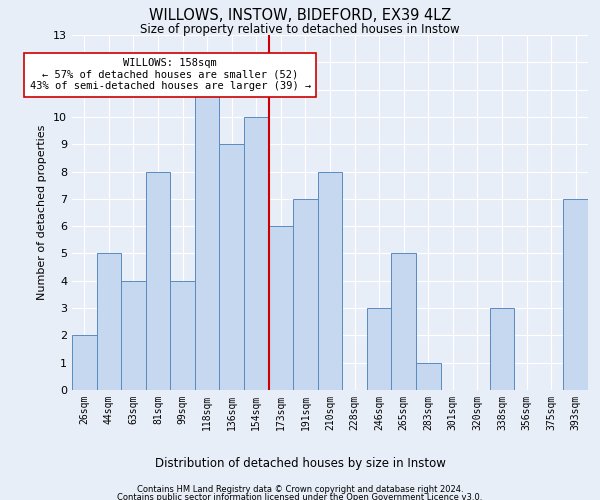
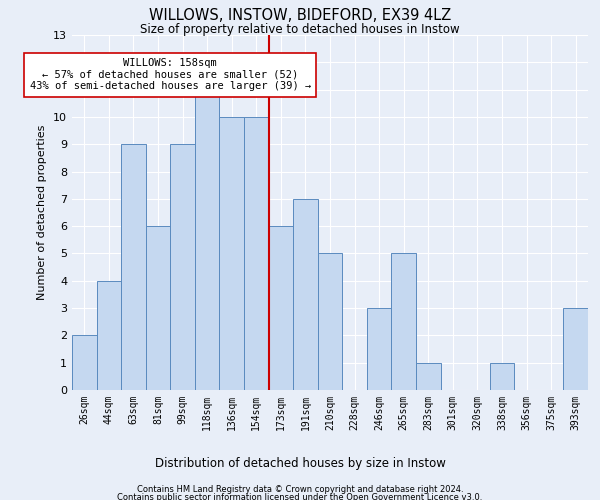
44sqm: 5 -> 4
63sqm: 4 -> 9
81sqm: 8 -> 6
99sqm: 4 -> 9
136sqm: 9 -> 10
210sqm: 8 -> 5
338sqm: 3 -> 1
393sqm: 7 -> 3
